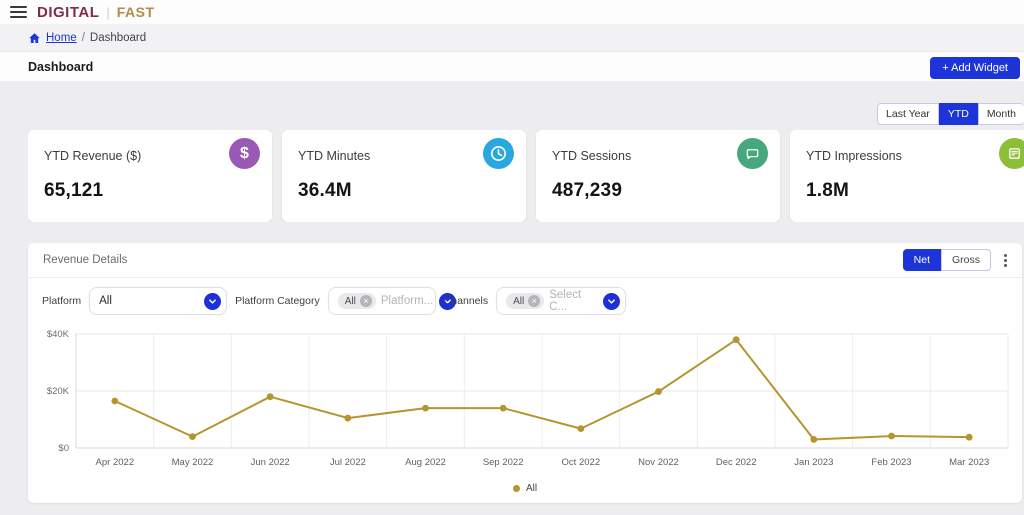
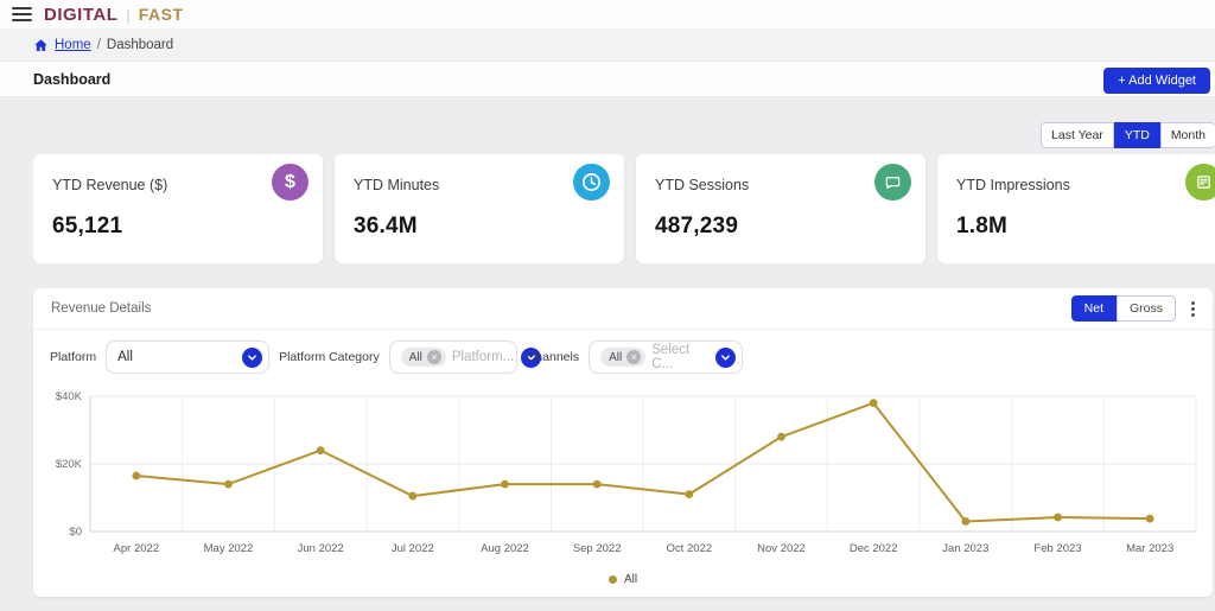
May 2022: $4K -> $14K
Jun 2022: $18K -> $24K
Oct 2022: $7K -> $11K
Nov 2022: $20K -> $28K
